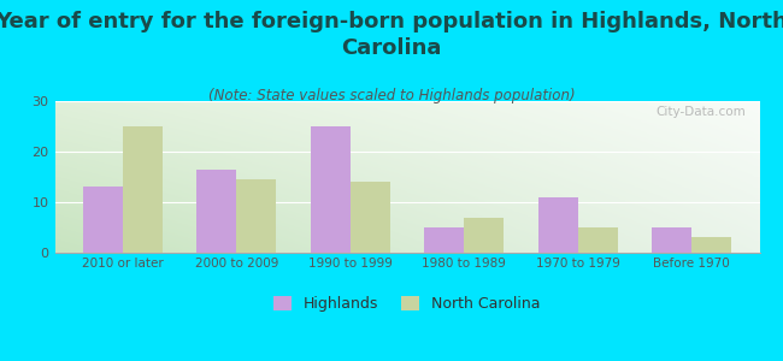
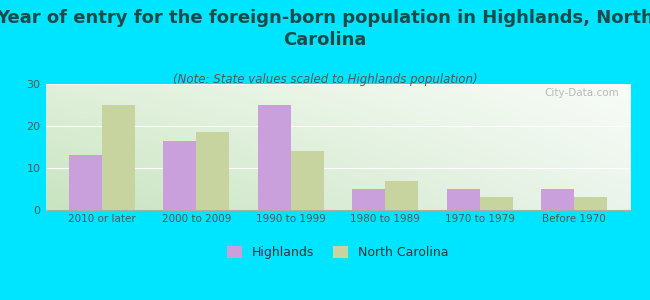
North Carolina/2000 to 2009: 14.5 -> 18.5
Highlands/1970 to 1979: 11.0 -> 5.0
North Carolina/1970 to 1979: 5.0 -> 3.0
